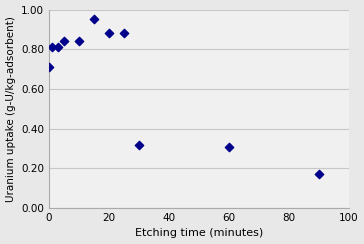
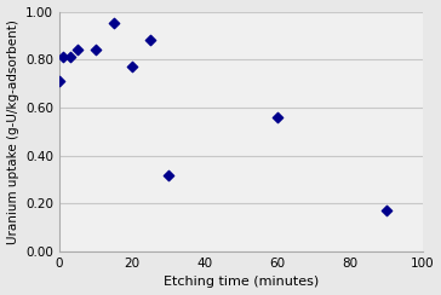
20: 0.88 -> 0.77
60: 0.31 -> 0.56
